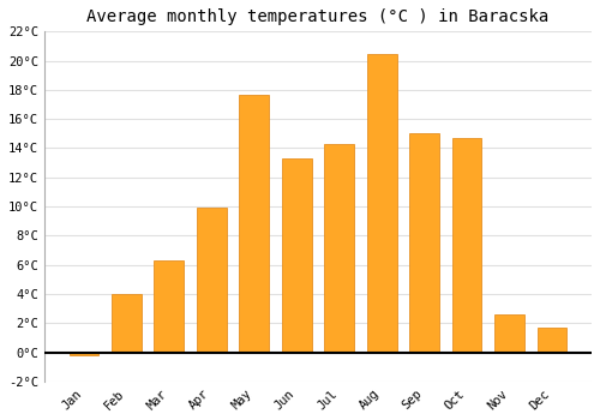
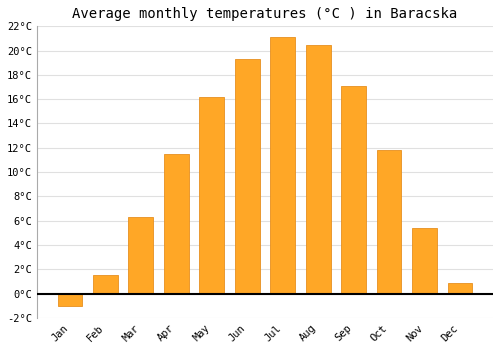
Jan: -0.2°C -> -1.0°C
Feb: 4.0°C -> 1.5°C
Apr: 9.9°C -> 11.5°C
May: 17.7°C -> 16.2°C
Jun: 13.3°C -> 19.3°C
Jul: 14.3°C -> 21.1°C
Sep: 15.0°C -> 17.1°C
Oct: 14.7°C -> 11.8°C
Nov: 2.6°C -> 5.4°C
Dec: 1.7°C -> 0.9°C
